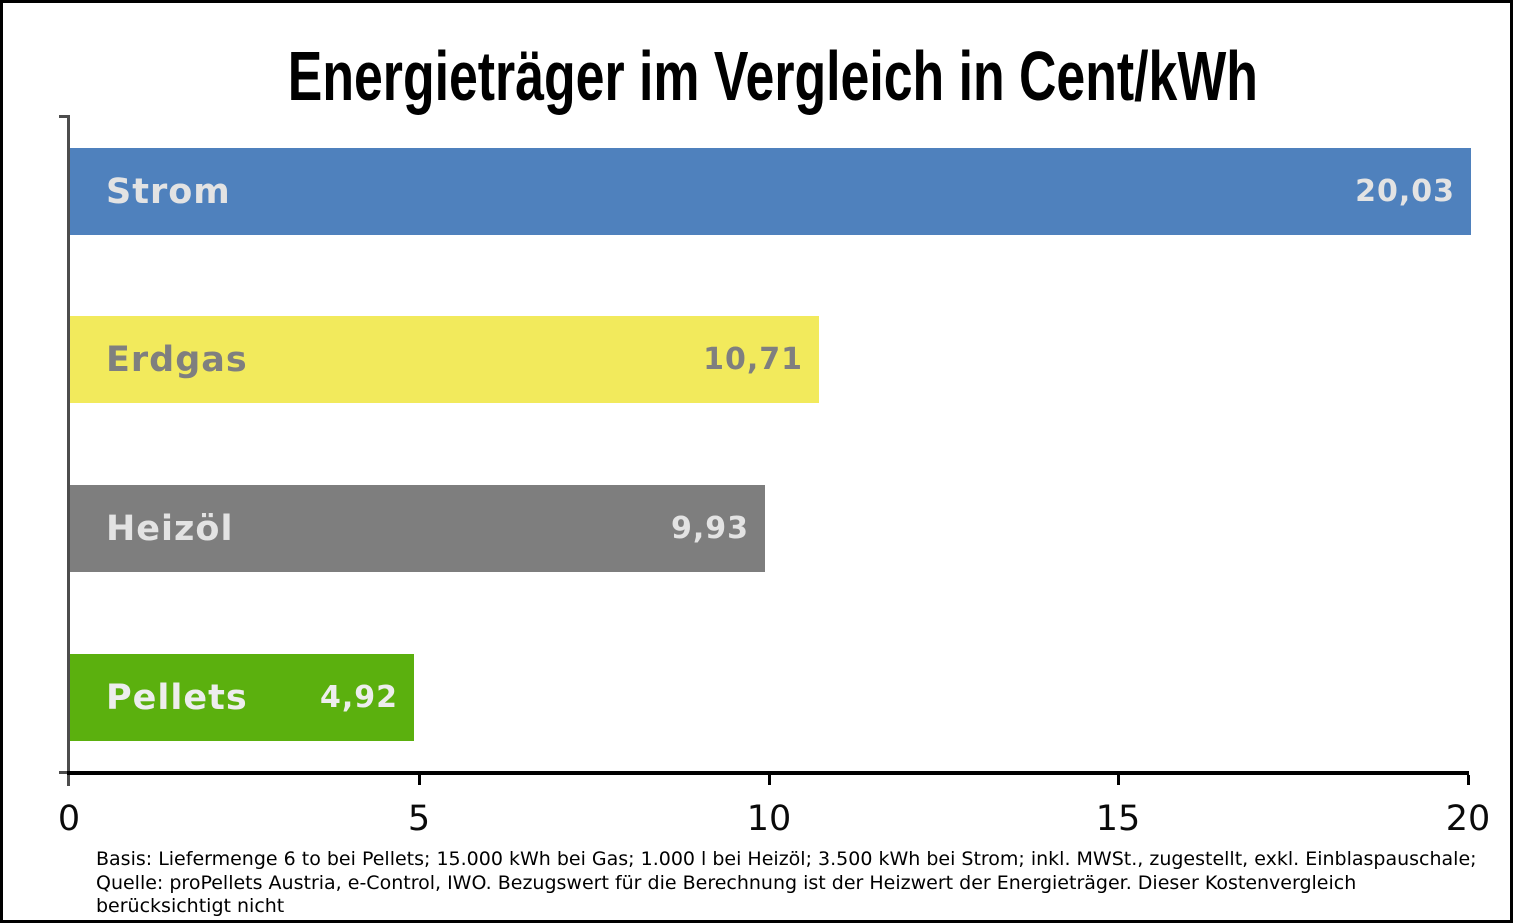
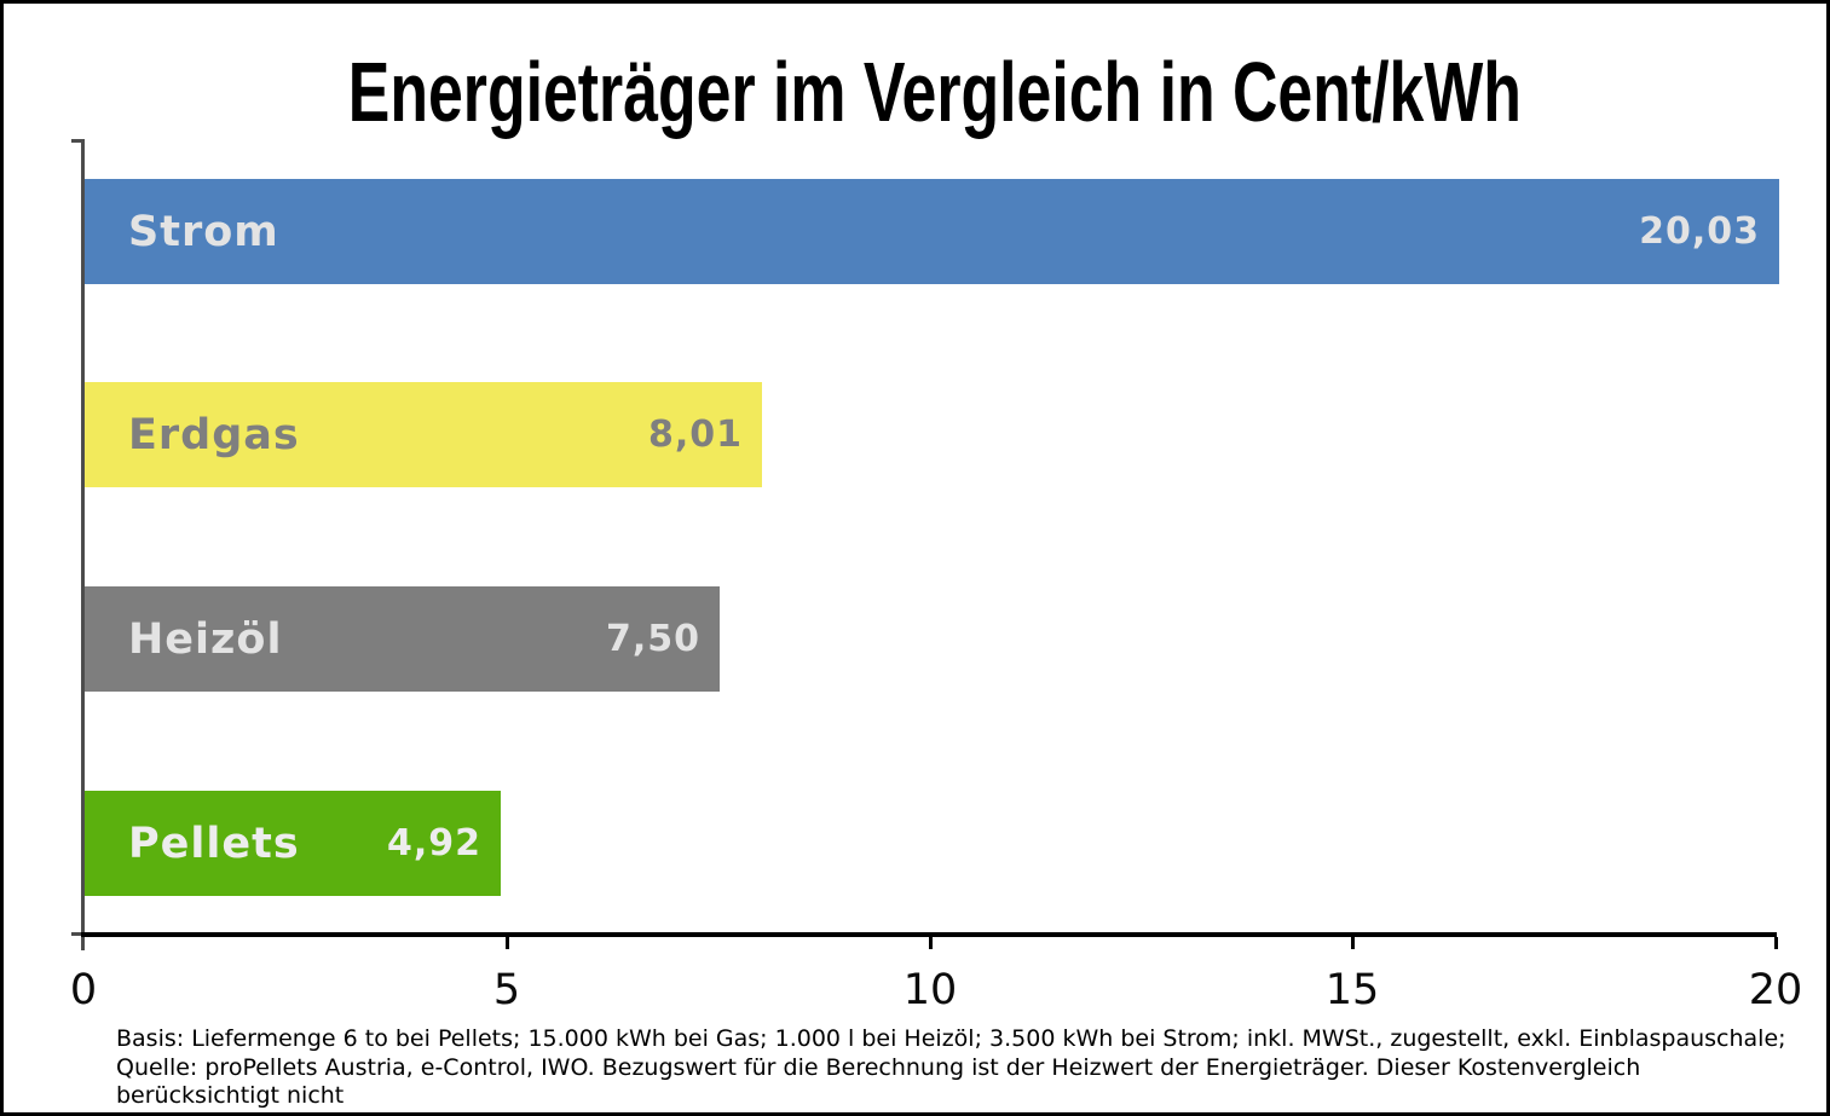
Erdgas: 10,71 -> 8,01
Heizöl: 9,93 -> 7,50
